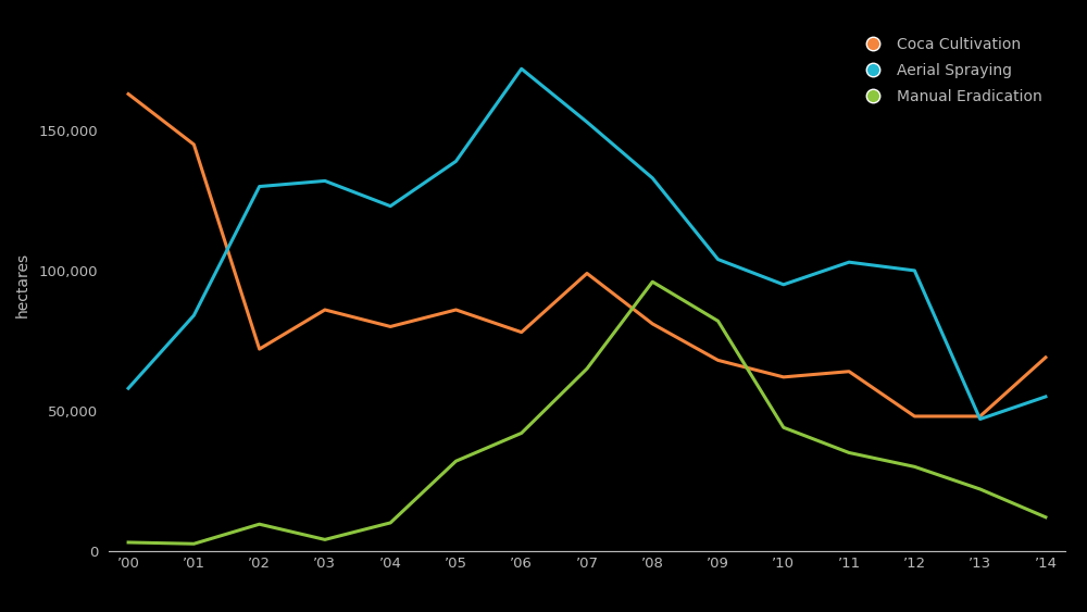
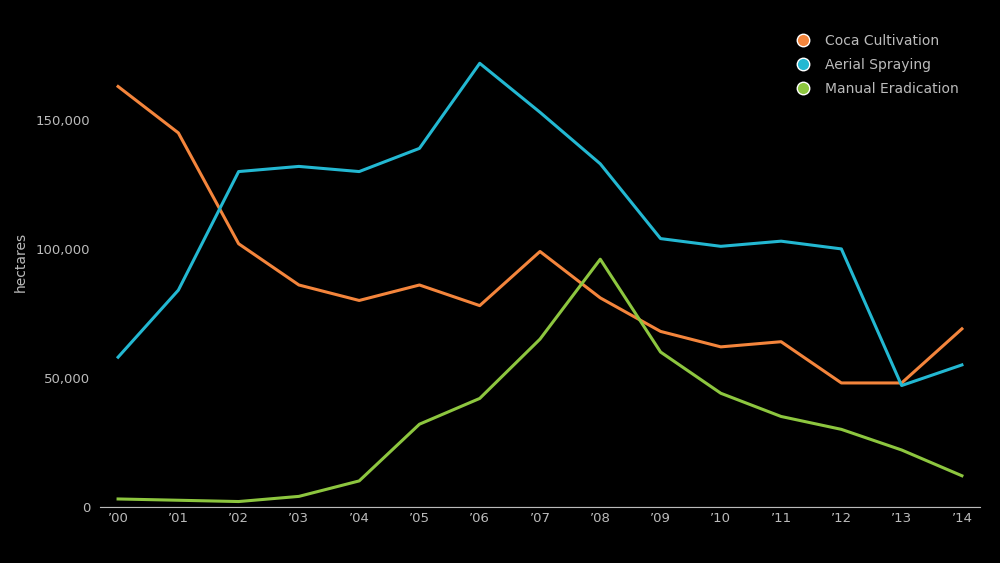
Coca Cultivation/’02: 72,000 -> 102,000
Manual Eradication/’02: 9,500 -> 2,000
Aerial Spraying/’04: 123,000 -> 130,000
Manual Eradication/’09: 82,000 -> 60,000
Aerial Spraying/’10: 95,000 -> 101,000
